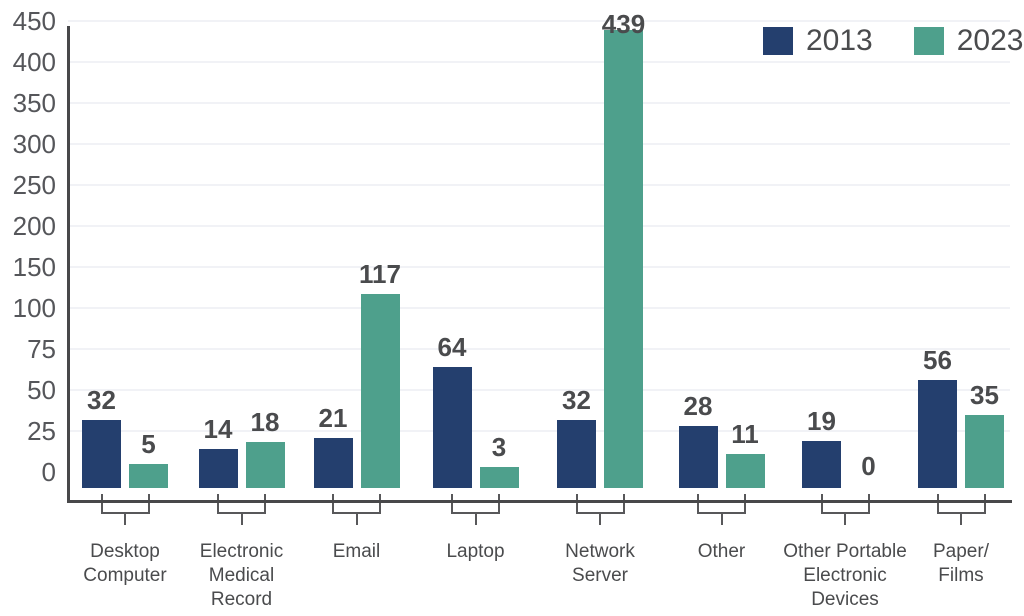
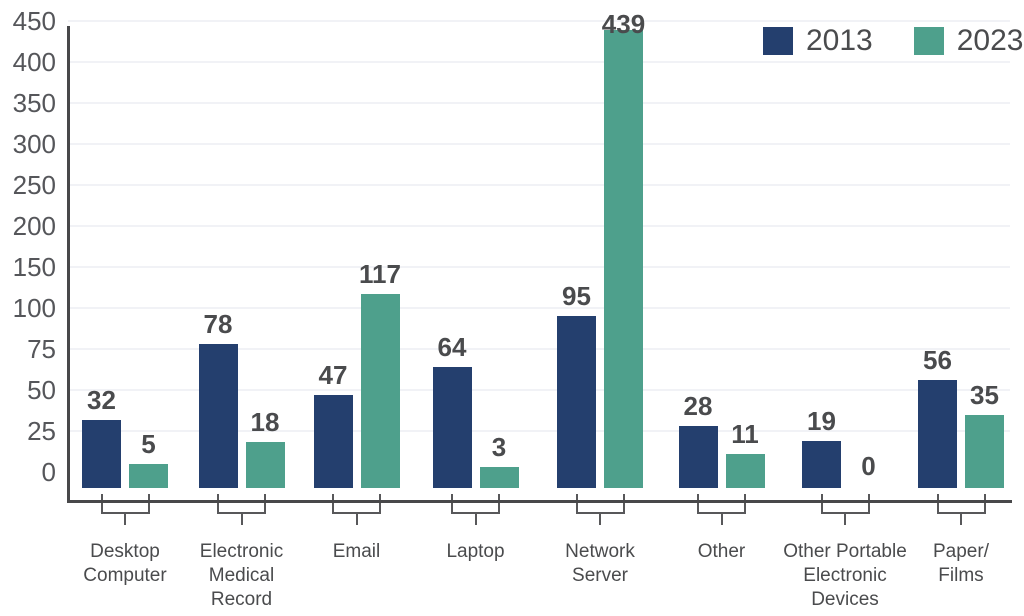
2013/Electronic Medical Record: 14 -> 78
2013/Email: 21 -> 47
2013/Network Server: 32 -> 95
